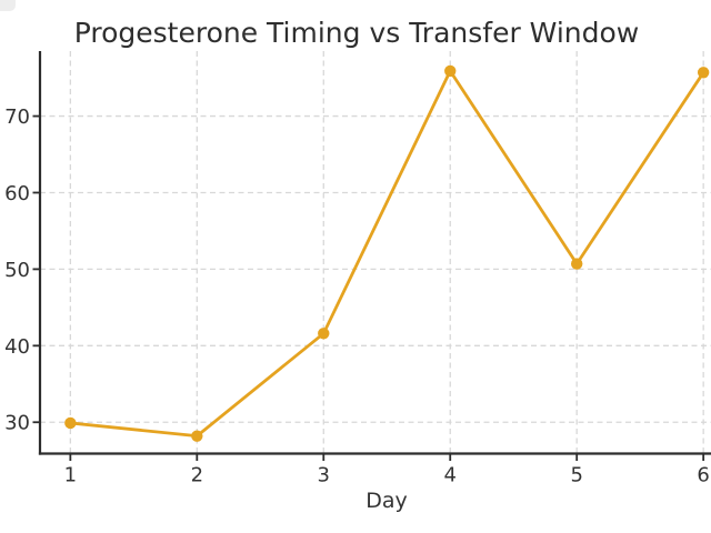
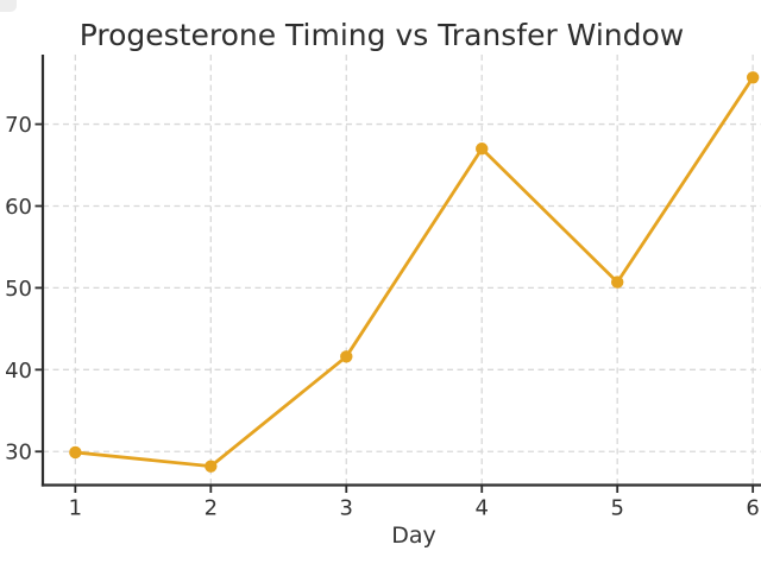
4: 76 -> 67
